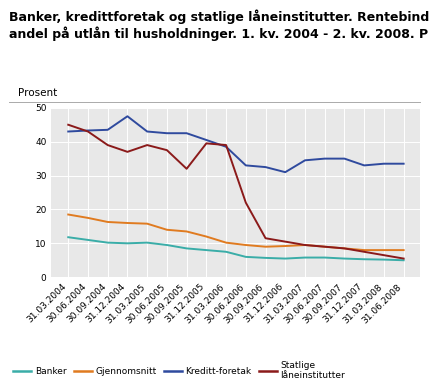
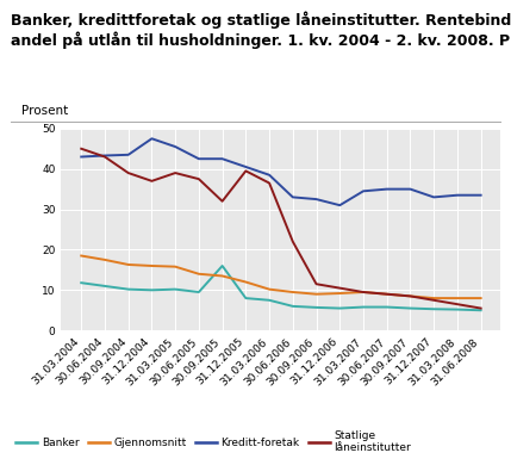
Kreditt-foretak/31.03.2005: 43.0 -> 45.5
Banker/30.09.2005: 8.5 -> 16.0
Statlige låneinstitutter/31.03.2006: 39.0 -> 36.5
